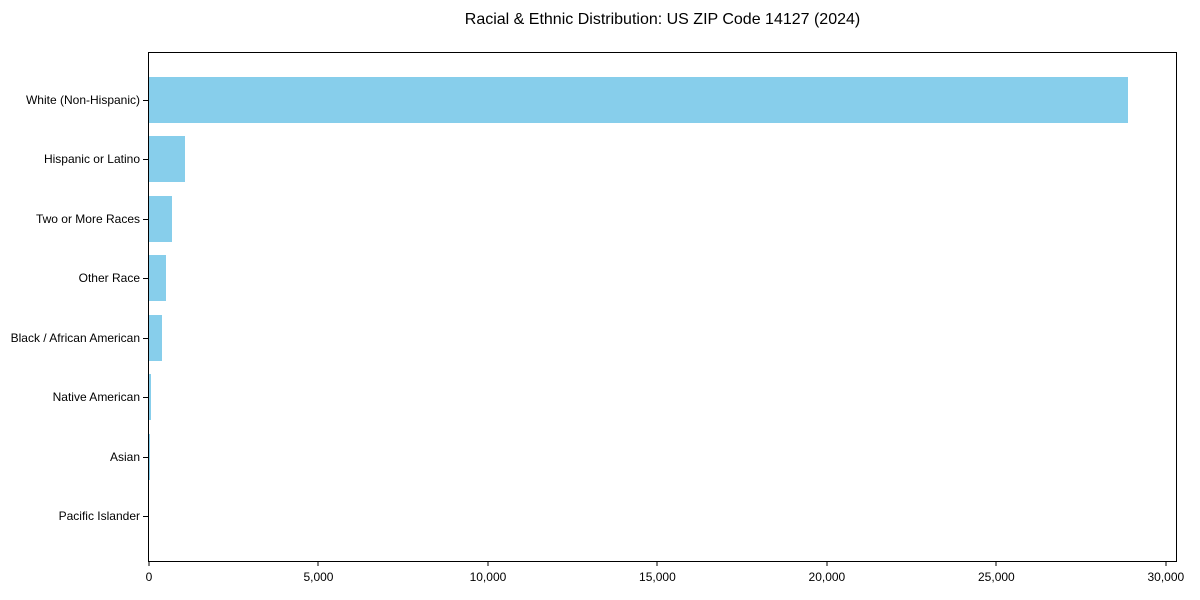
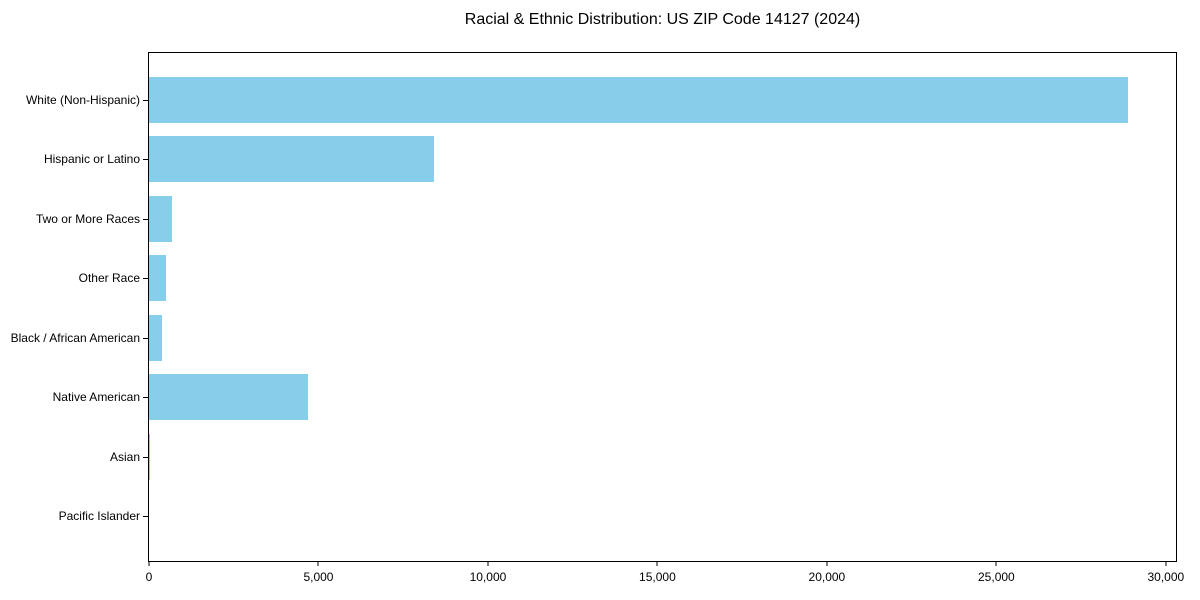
Hispanic or Latino: 1100 -> 8400
Native American: 100 -> 4700
